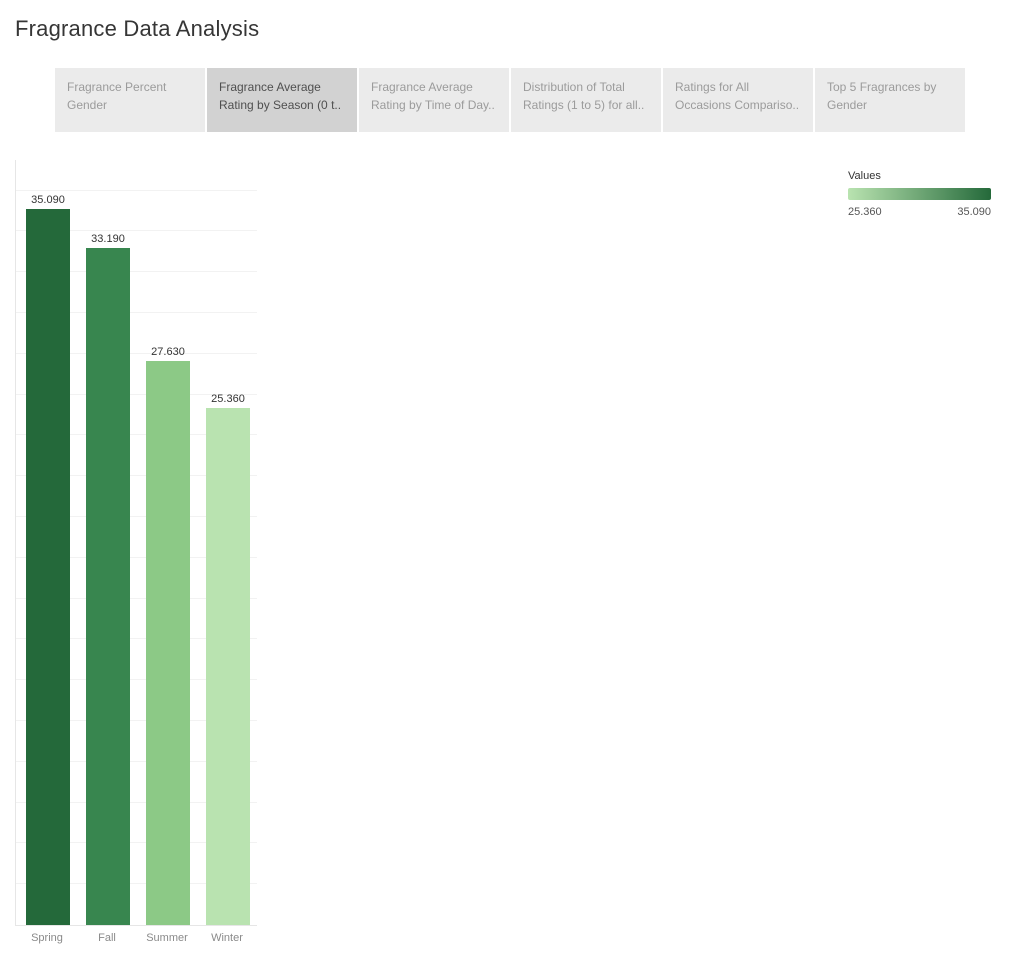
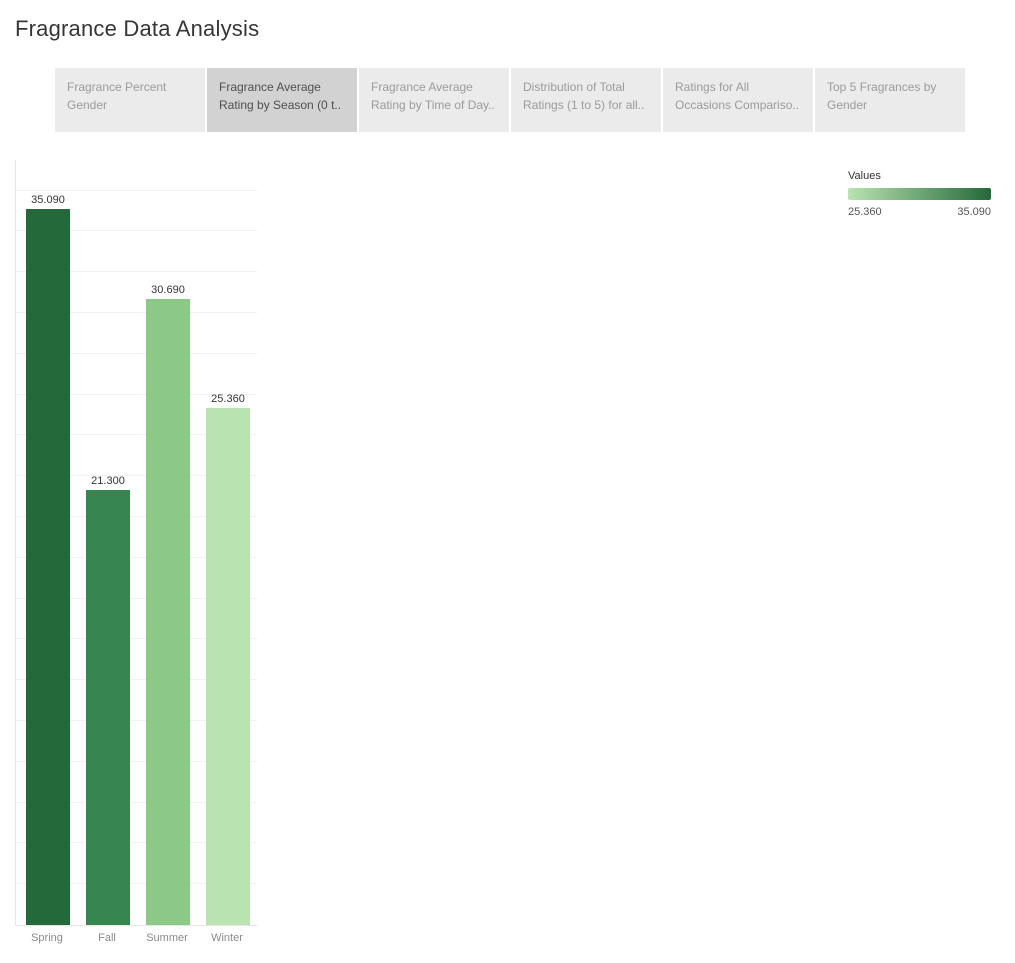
Fall: 33.190 -> 21.300
Summer: 27.630 -> 30.690
